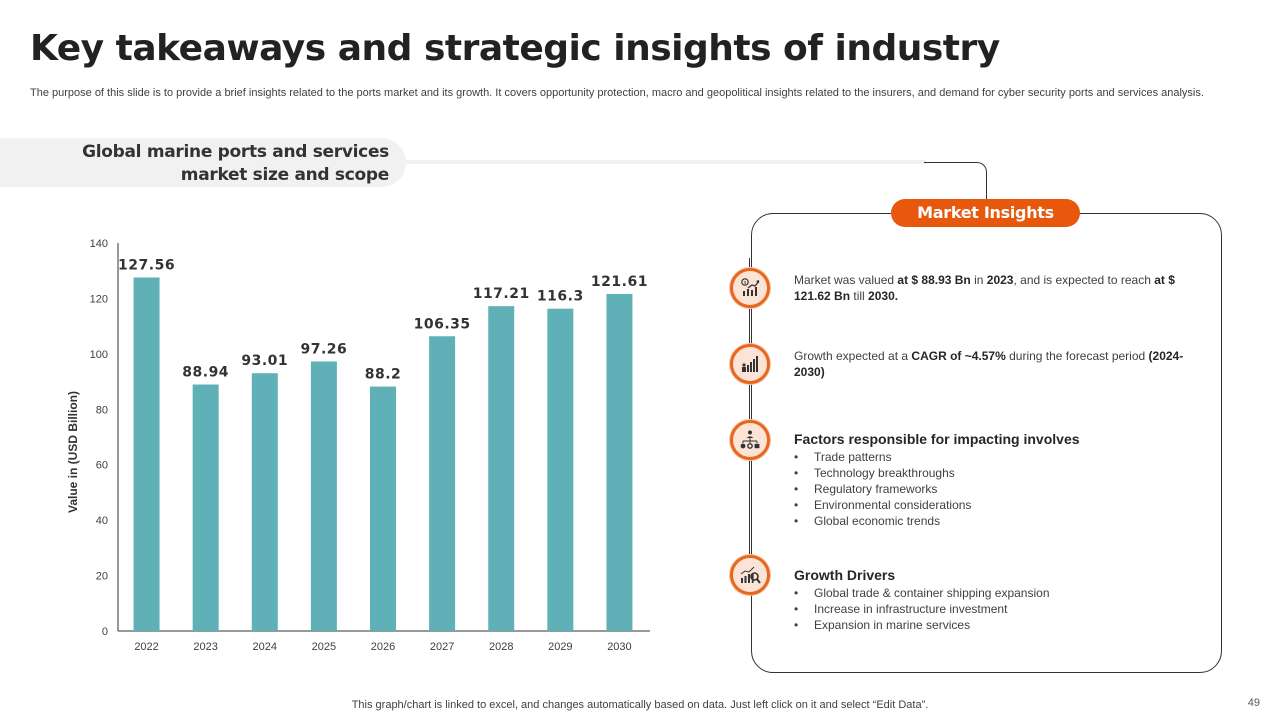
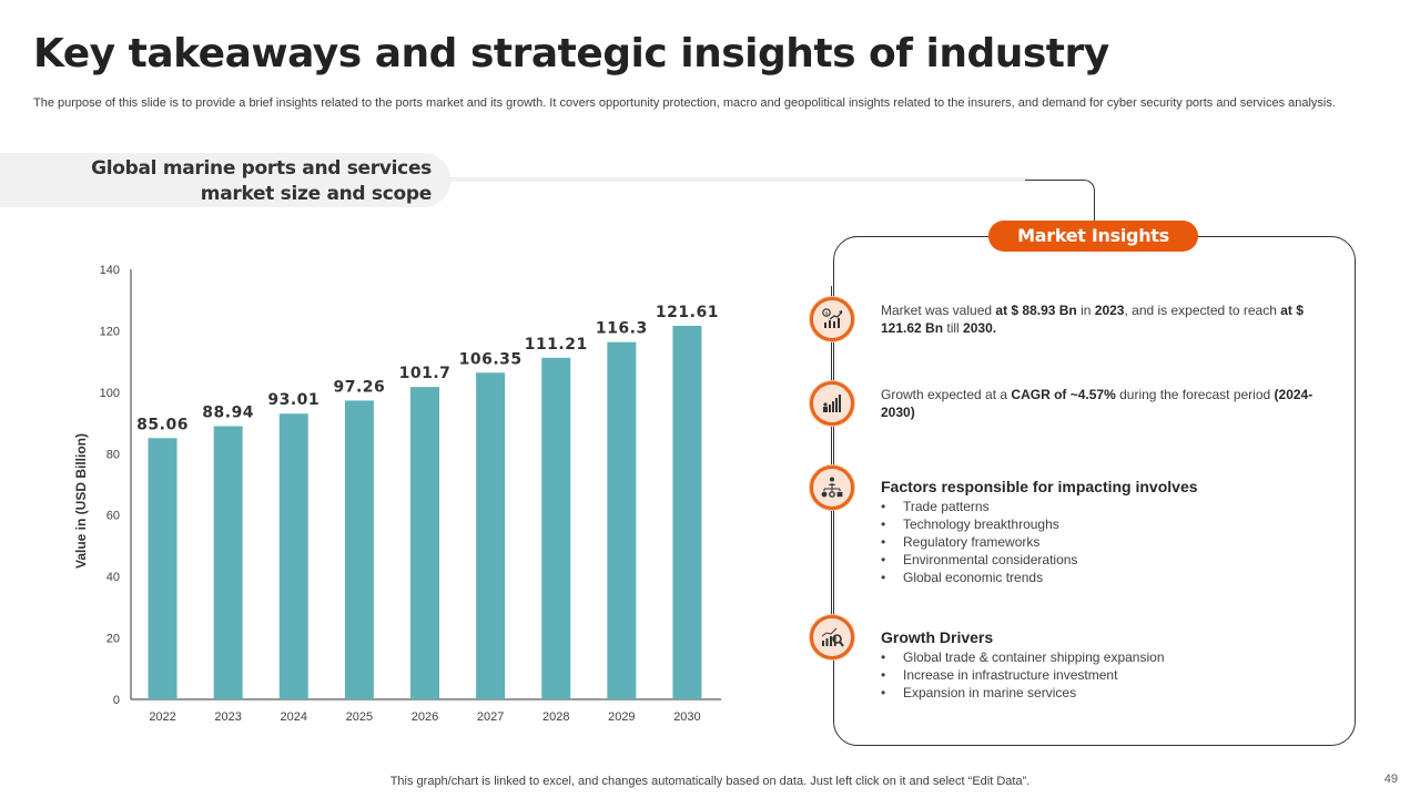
2022: 127.56 -> 85.06
2026: 88.2 -> 101.7
2028: 117.21 -> 111.21
